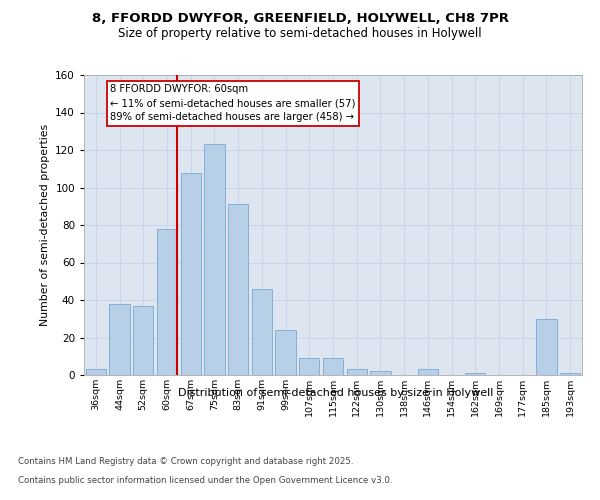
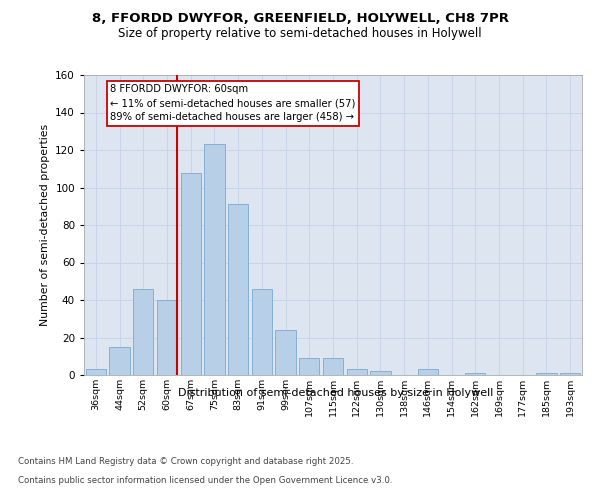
44sqm: 38 -> 15
52sqm: 37 -> 46
60sqm: 78 -> 40
185sqm: 30 -> 1
